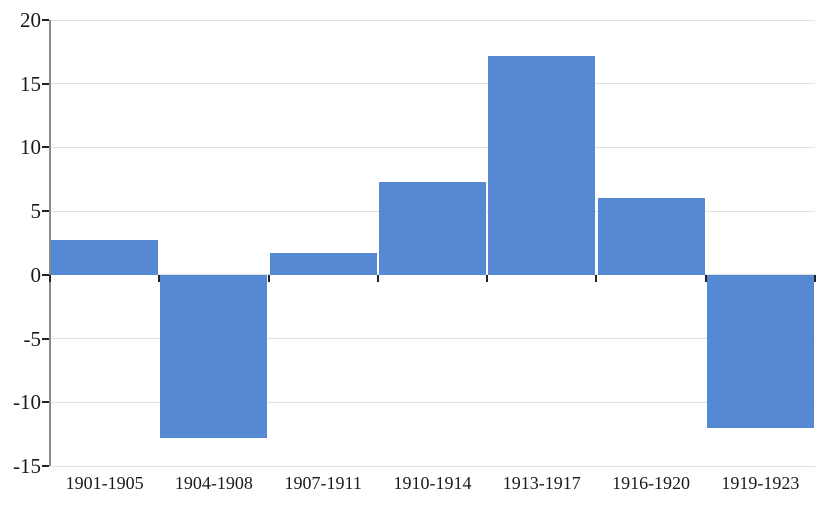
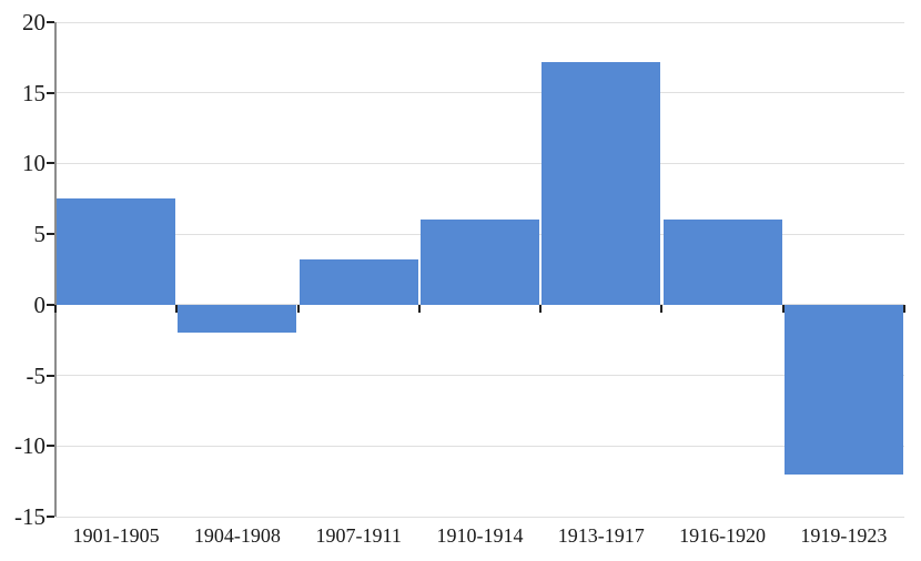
1901-1905: 2.7 -> 7.5
1904-1908: -12.8 -> -2.0
1907-1911: 1.7 -> 3.2
1910-1914: 7.3 -> 6.0
